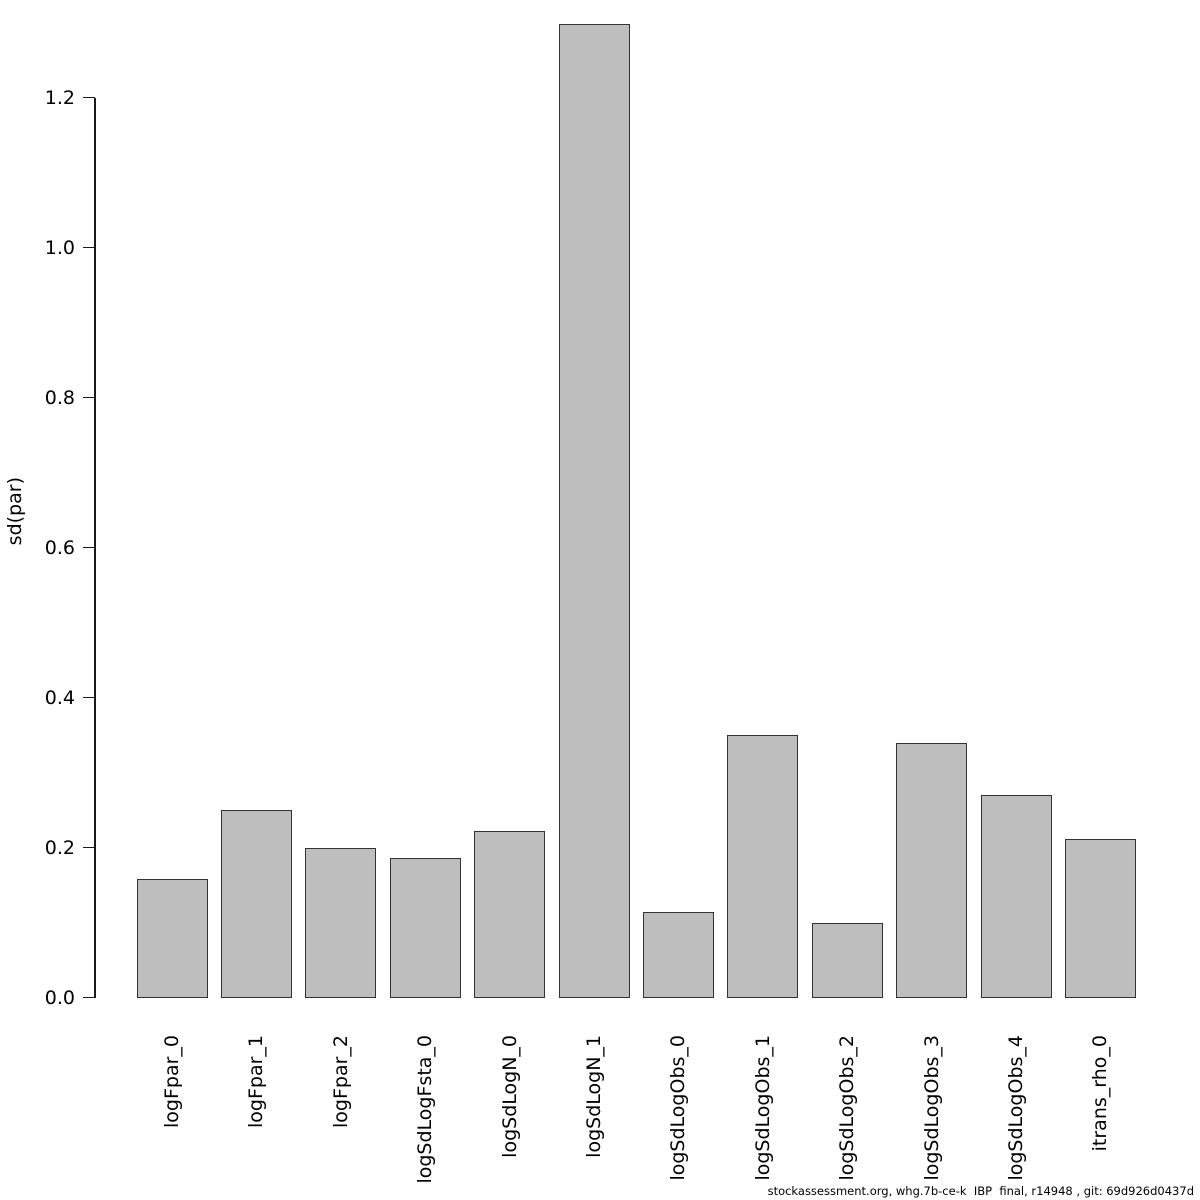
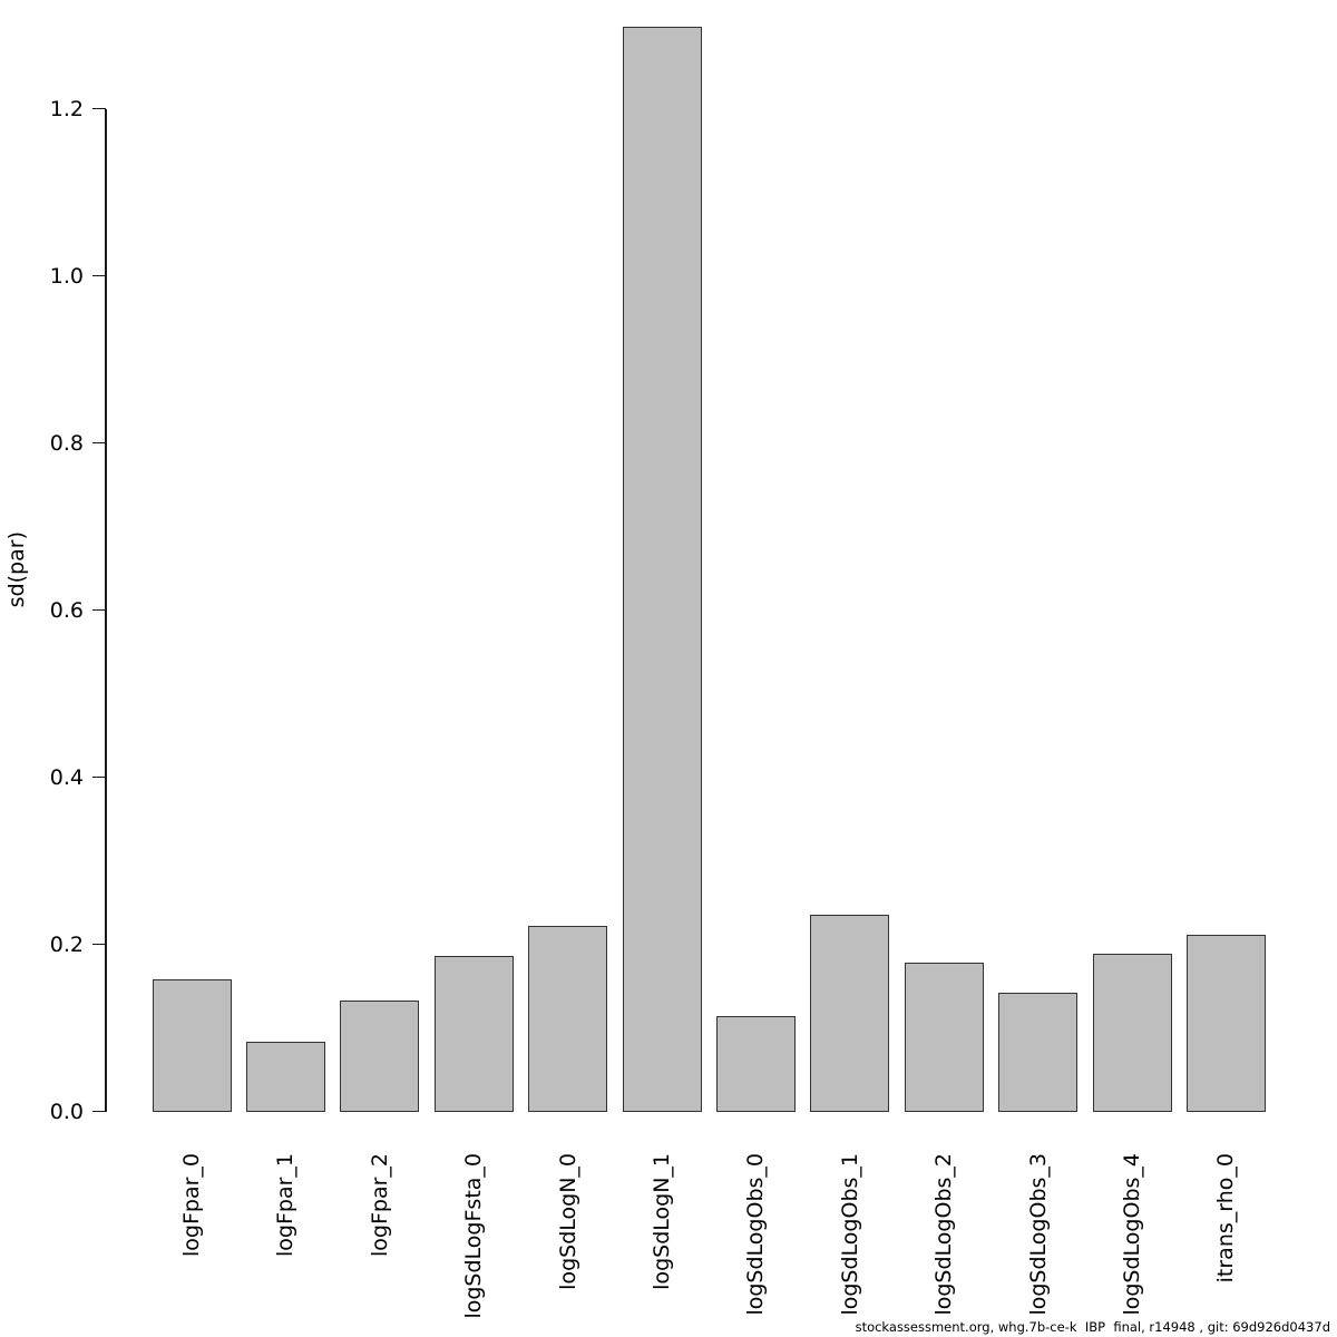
logFpar_1: 0.25 -> 0.08
logFpar_2: 0.20 -> 0.13
logSdLogObs_1: 0.35 -> 0.24
logSdLogObs_2: 0.10 -> 0.18
logSdLogObs_3: 0.34 -> 0.14
logSdLogObs_4: 0.27 -> 0.19
